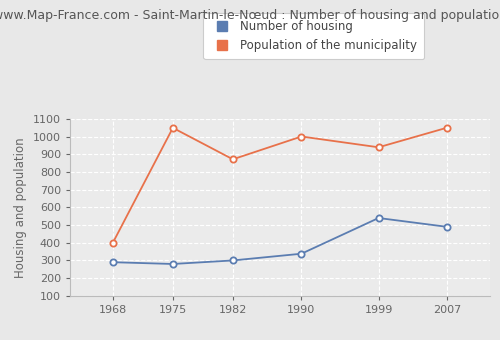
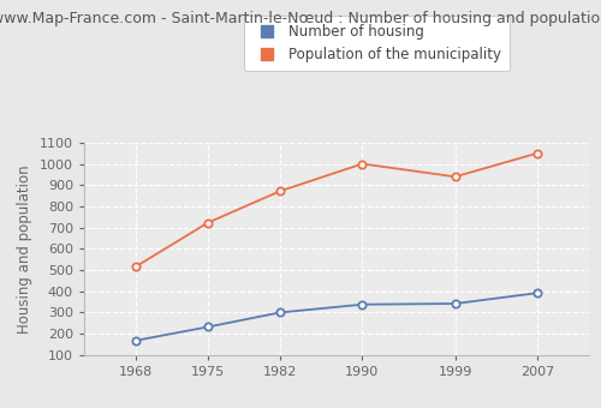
Number of housing/1968: 290 -> 170
Population of the municipality/1968: 400 -> 520
Number of housing/1975: 280 -> 230
Population of the municipality/1975: 1050 -> 720
Number of housing/1999: 540 -> 340
Number of housing/2007: 490 -> 390
